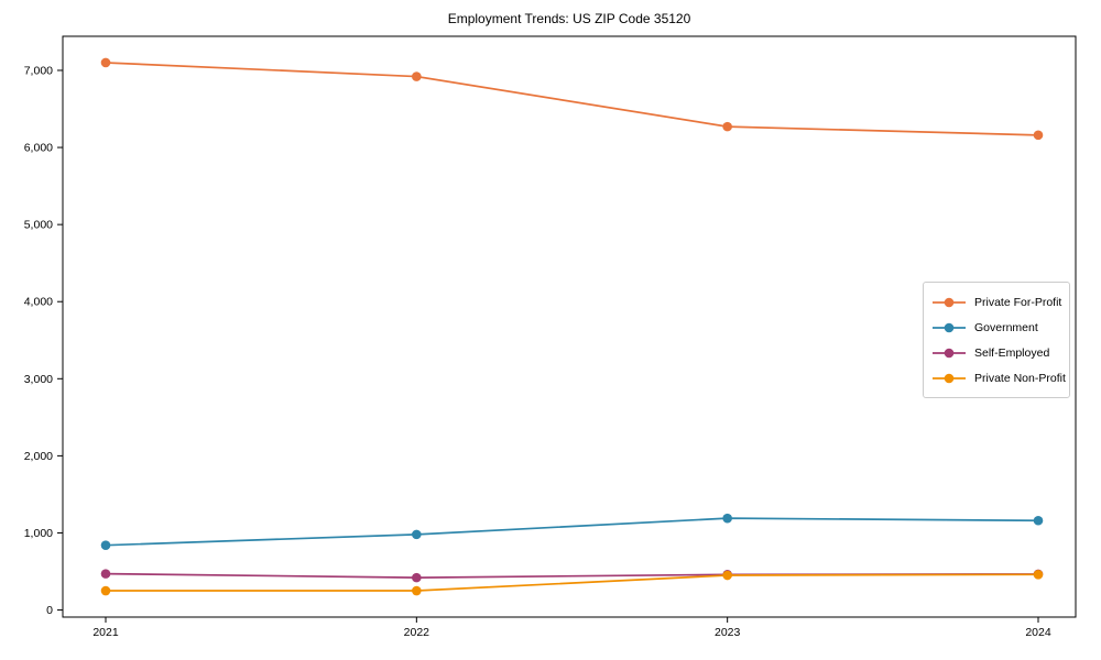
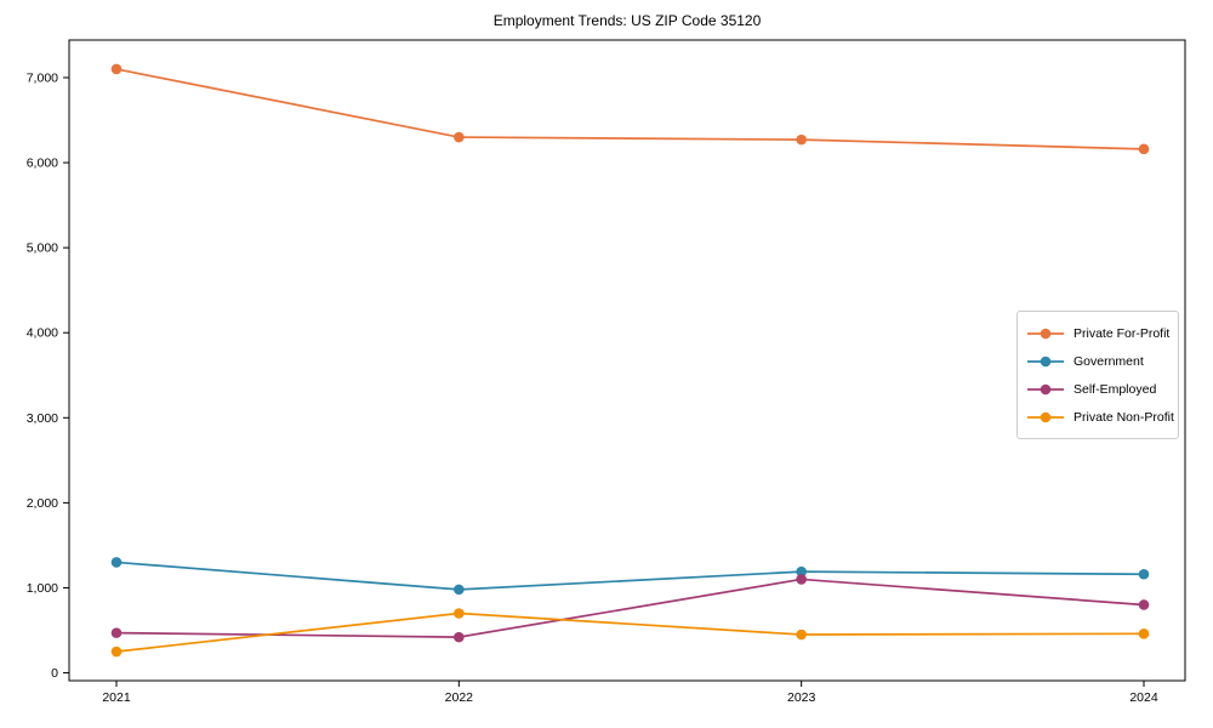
Government/2021: 800 -> 1300
Private For-Profit/2022: 6900 -> 6300
Private Non-Profit/2022: 200 -> 700
Self-Employed/2023: 500 -> 1100
Self-Employed/2024: 500 -> 800
